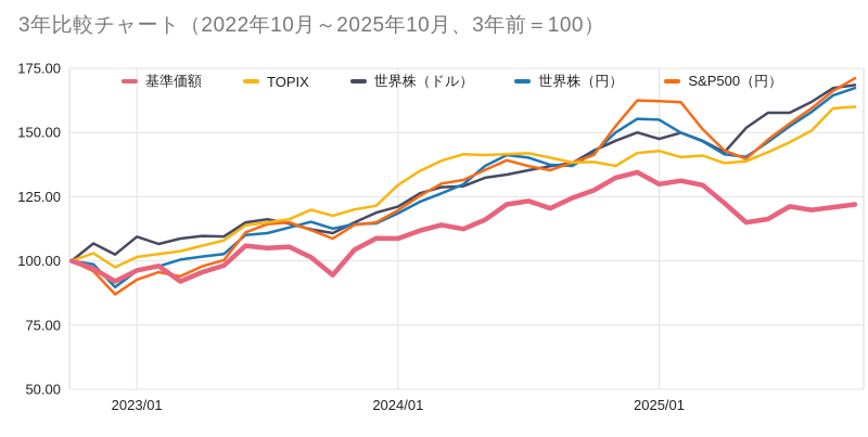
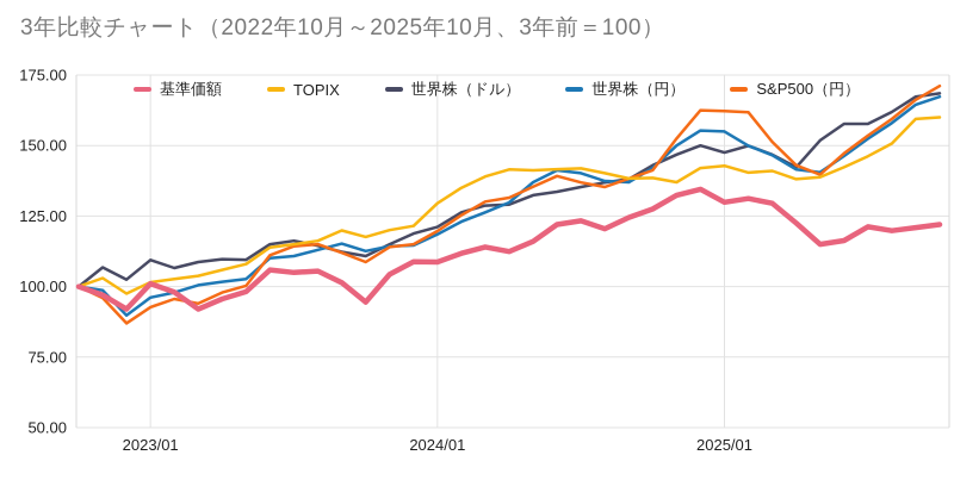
基準価額/2023/01: 96 -> 101
